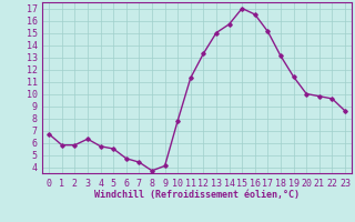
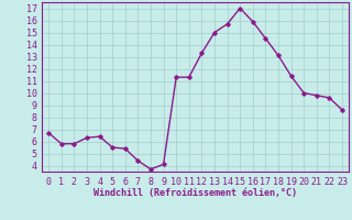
4: 5.7 -> 6.4
6: 4.7 -> 5.4
10: 7.8 -> 11.3
16: 16.5 -> 15.9
17: 15.1 -> 14.5
